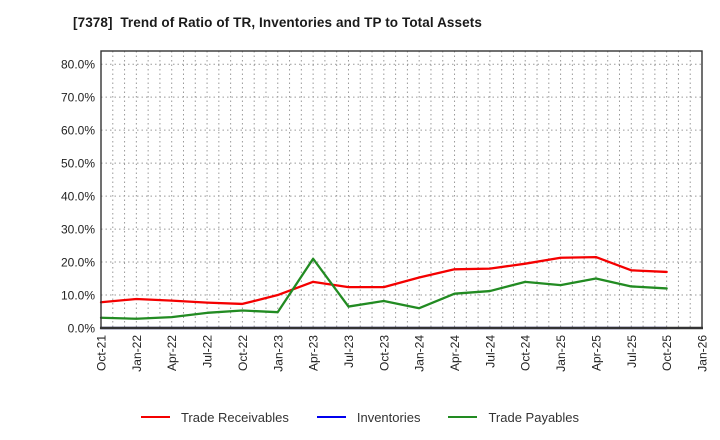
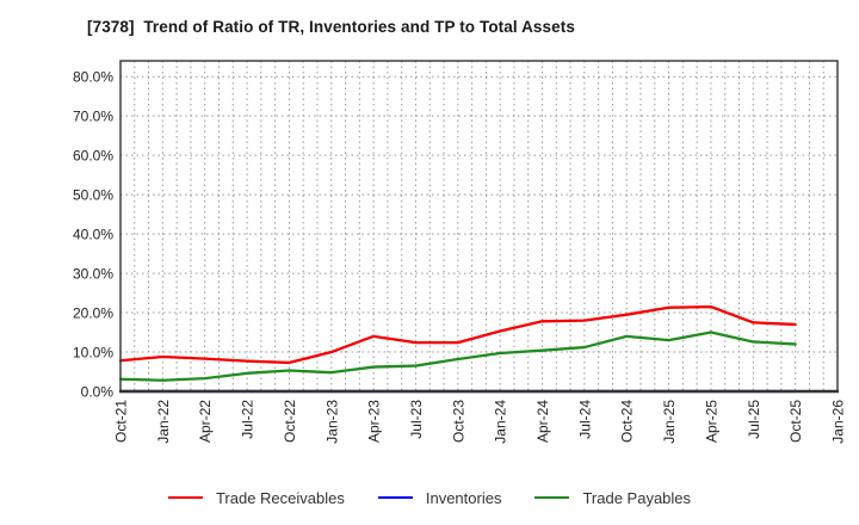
Trade Payables/Apr-23: 21% -> 6%
Trade Payables/Jan-24: 6% -> 10%
